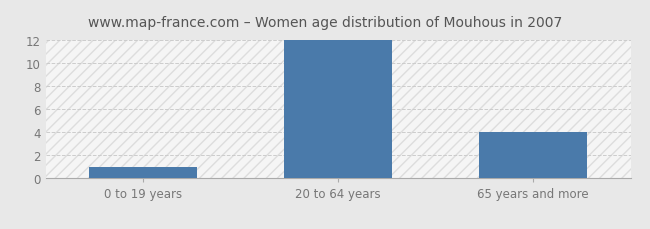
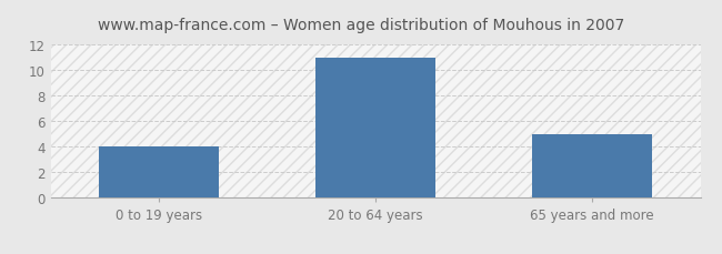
0 to 19 years: 1 -> 4
20 to 64 years: 12 -> 11
65 years and more: 4 -> 5
